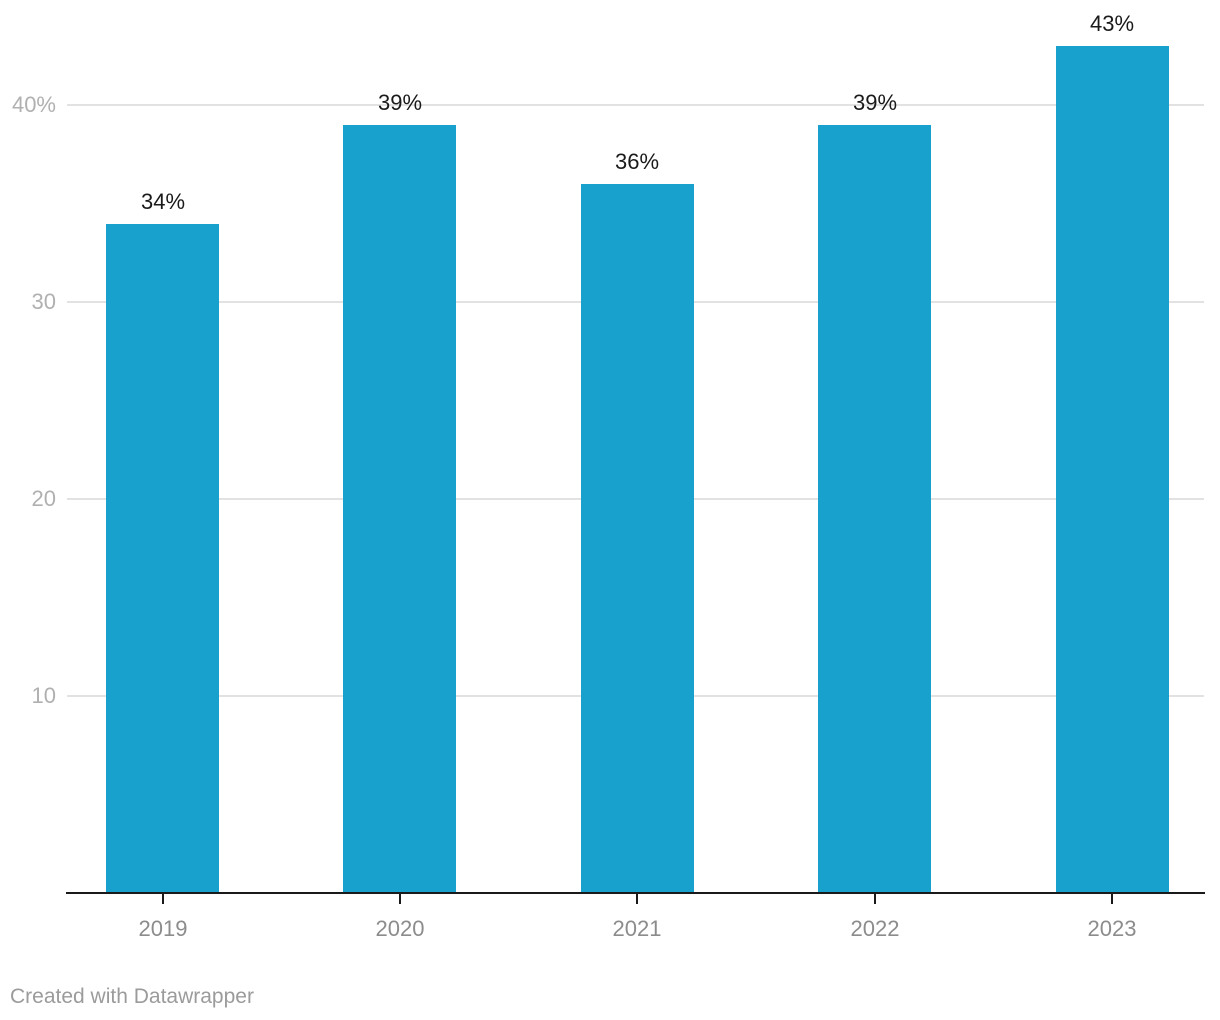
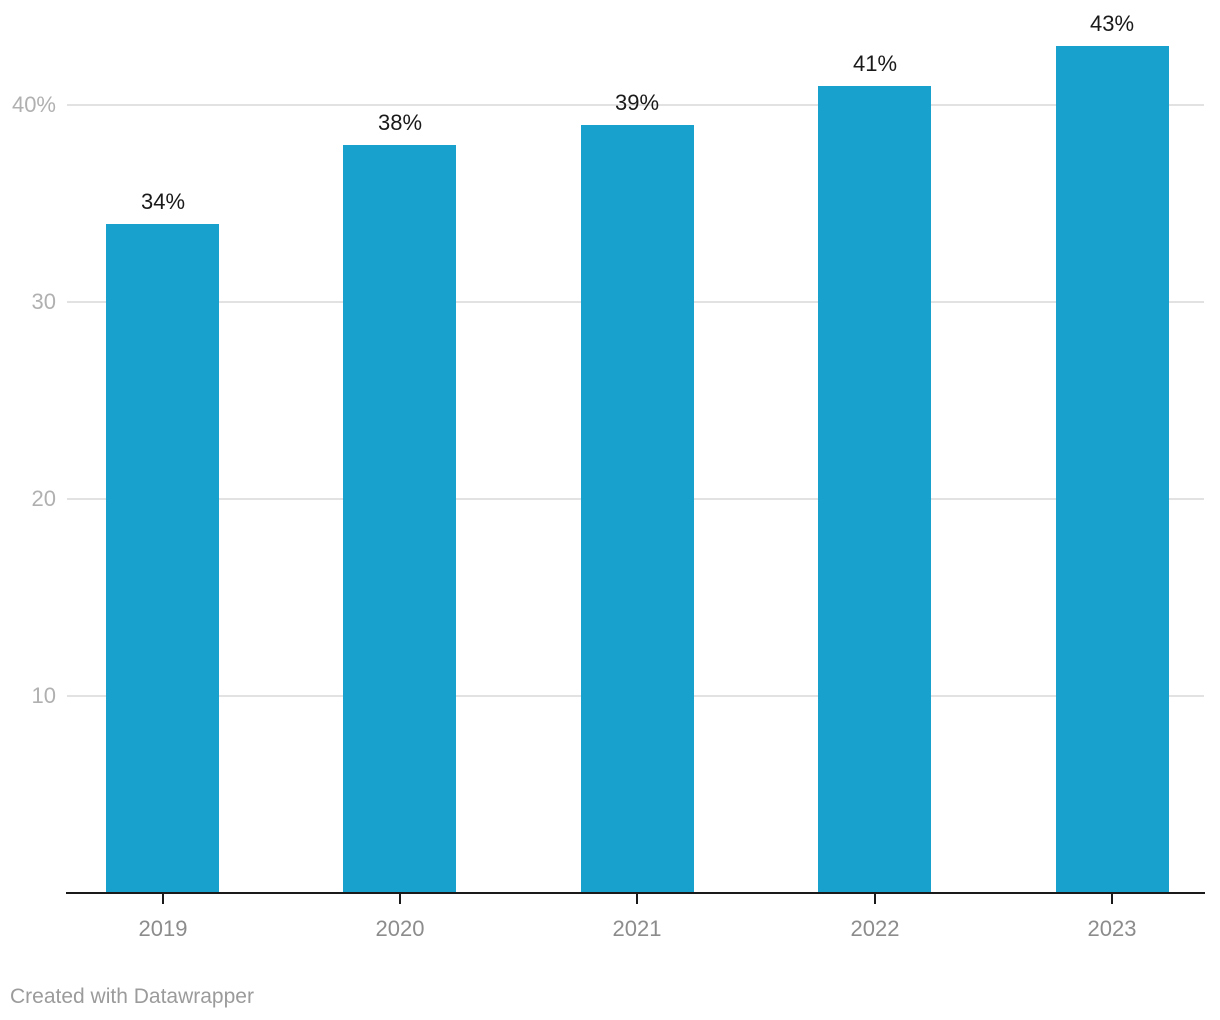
2020: 39% -> 38%
2021: 36% -> 39%
2022: 39% -> 41%
